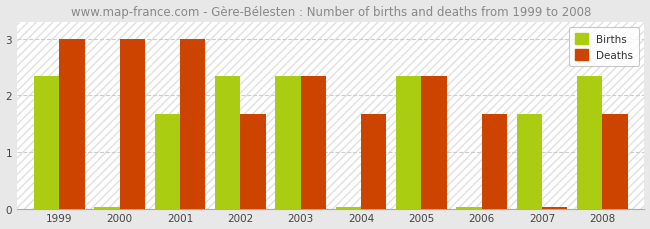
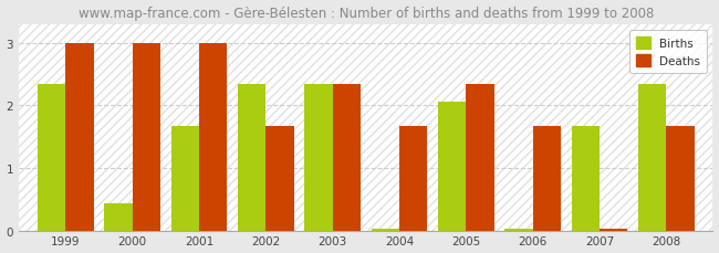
Births/2000: 0.02 -> 0.44
Births/2005: 2.33 -> 2.06
